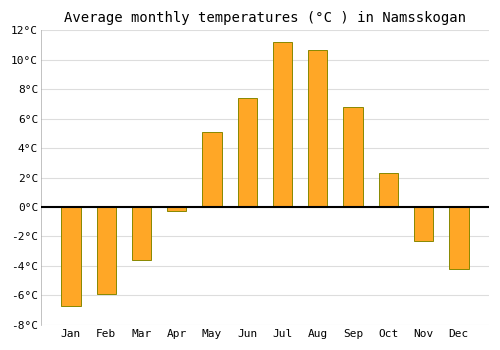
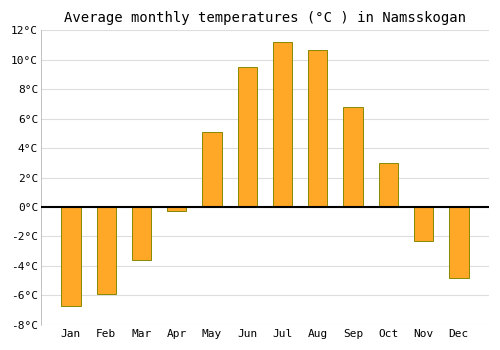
Jun: 7.4°C -> 9.5°C
Oct: 2.3°C -> 3.0°C
Dec: -4.2°C -> -4.8°C
